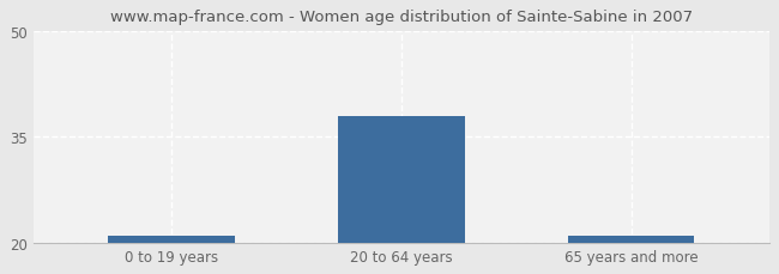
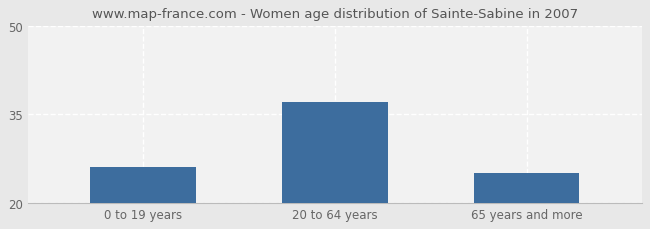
0 to 19 years: 21 -> 26
20 to 64 years: 38 -> 37
65 years and more: 21 -> 25
